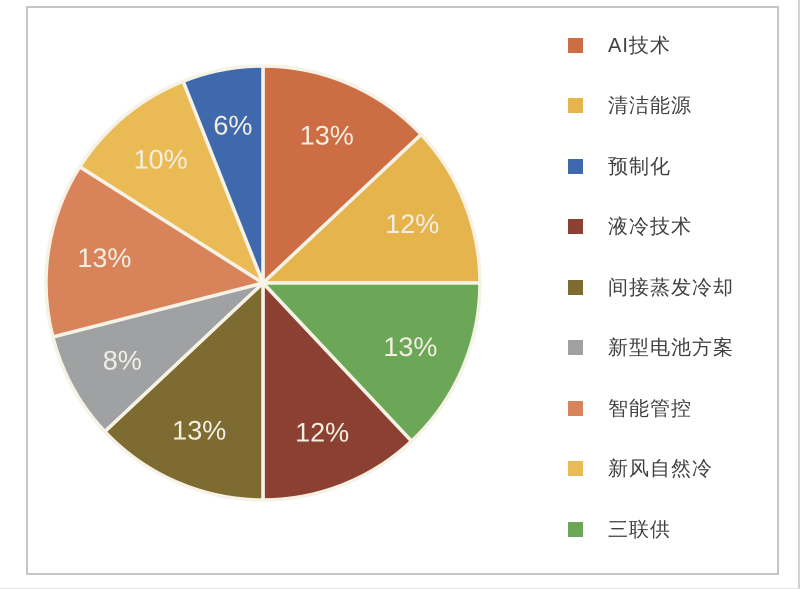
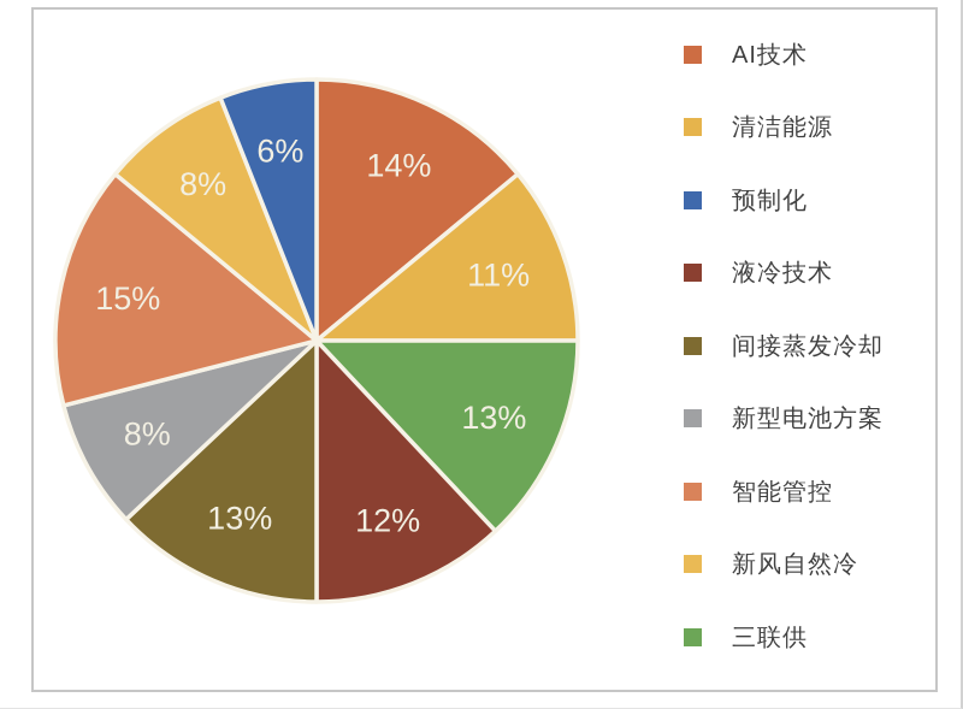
AI技术: 13% -> 14%
清洁能源: 12% -> 11%
智能管控: 13% -> 15%
新风自然冷: 10% -> 8%
